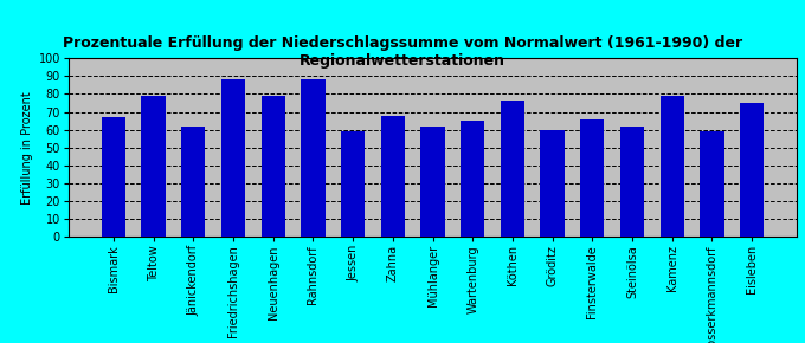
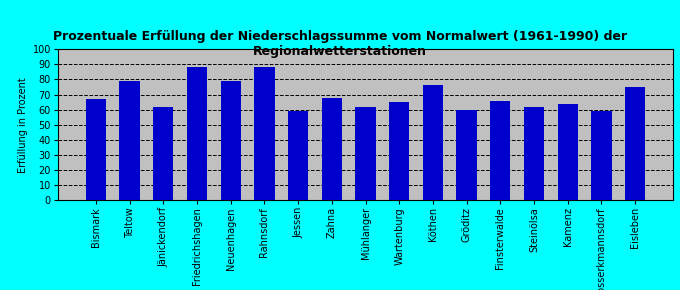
Kamenz: 79 -> 64
